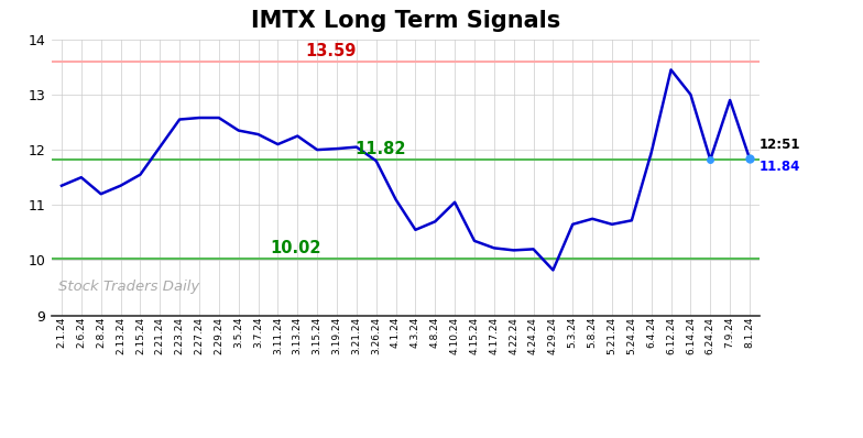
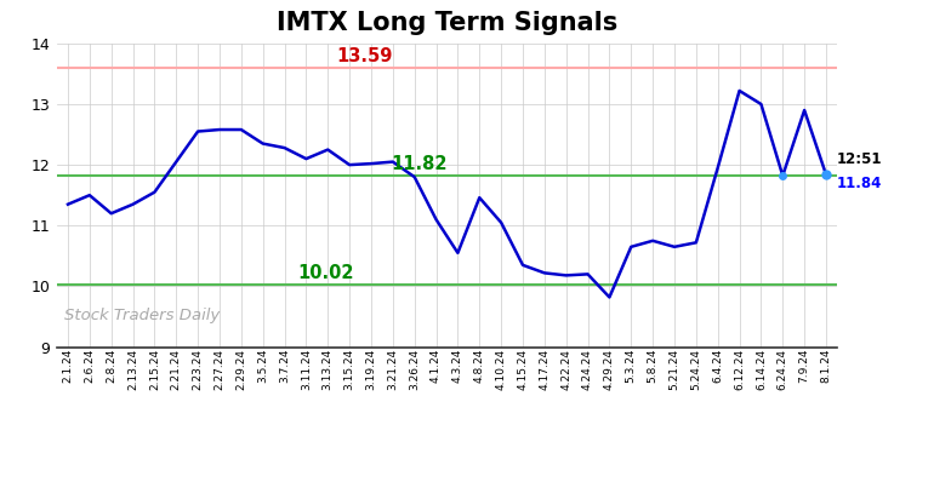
4.8.24: 10.70 -> 11.46
6.12.24: 13.45 -> 13.22
